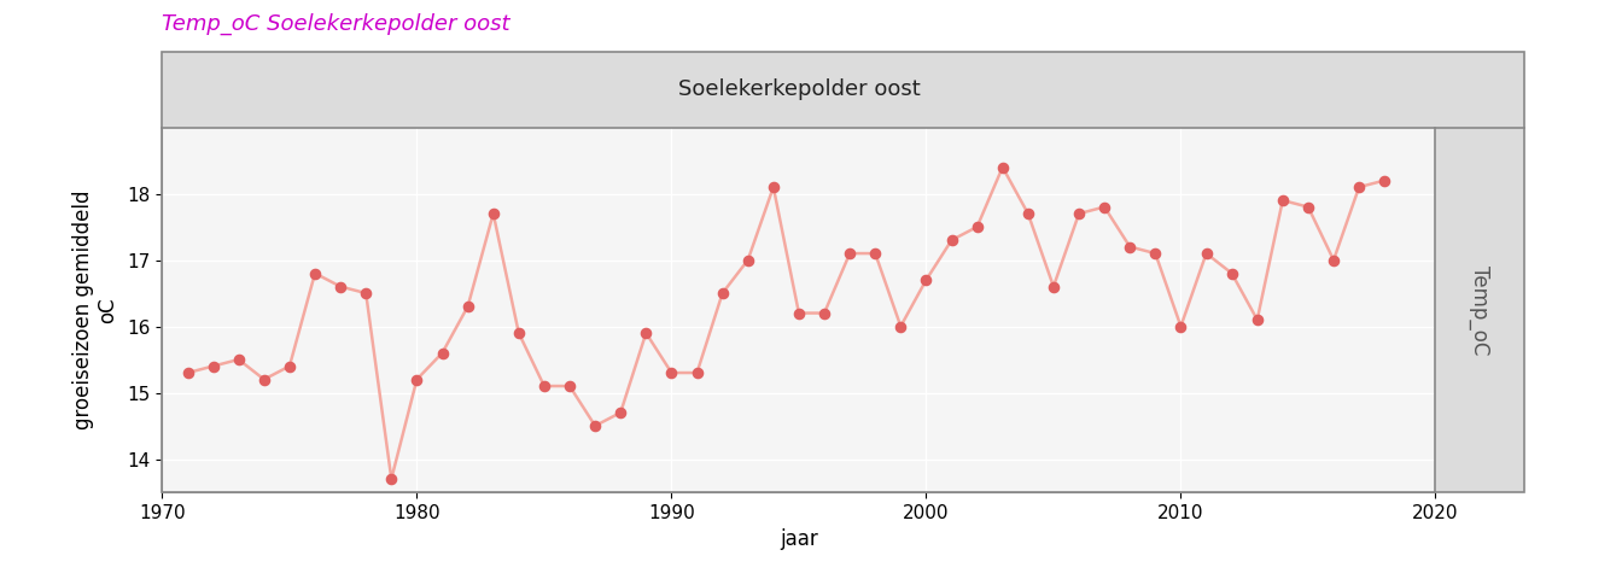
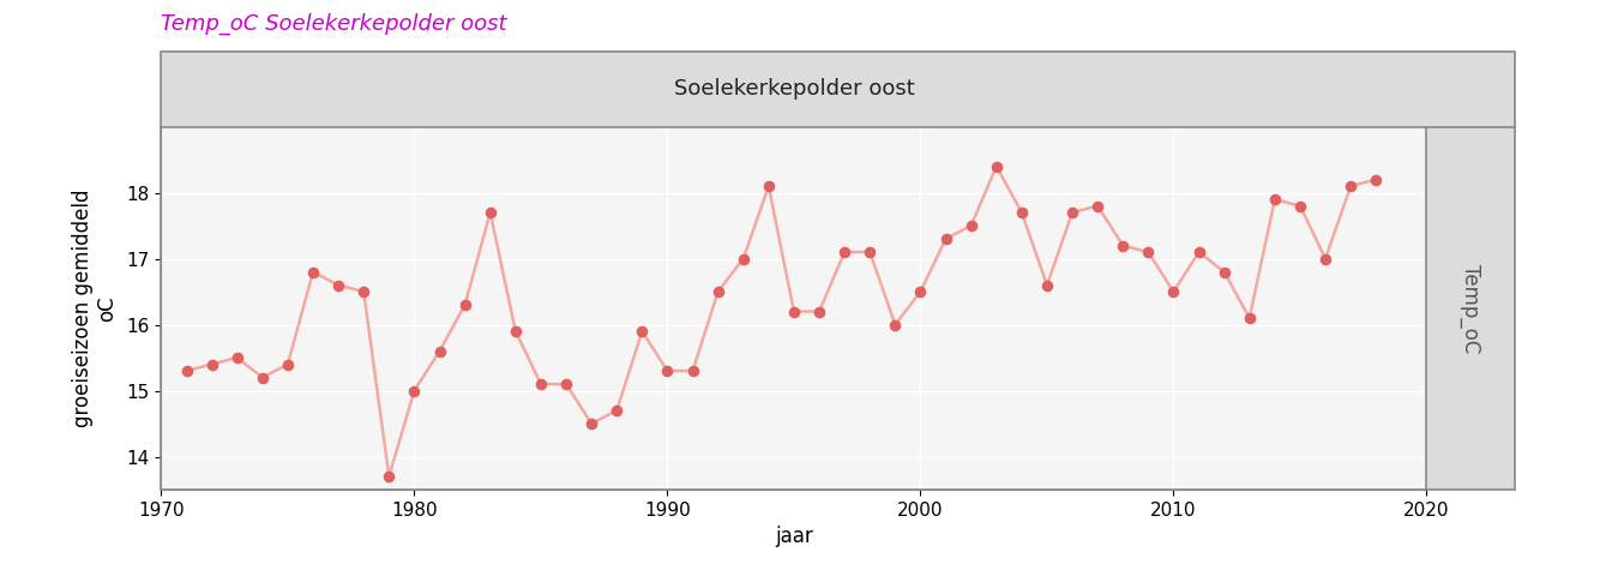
1980: 15.2 -> 15.0
2000: 16.7 -> 16.5
2010: 16.0 -> 16.5
